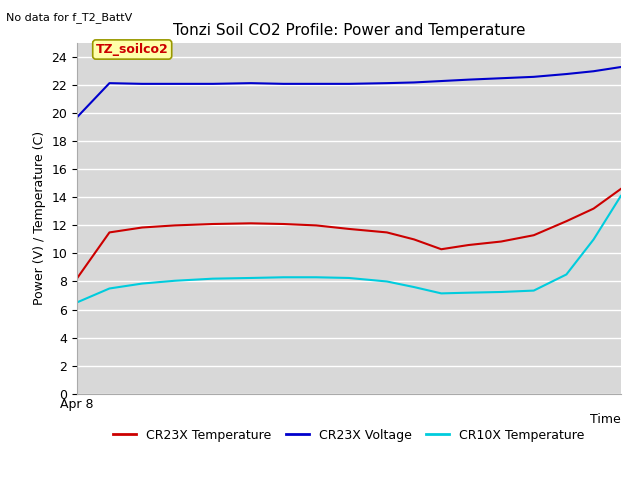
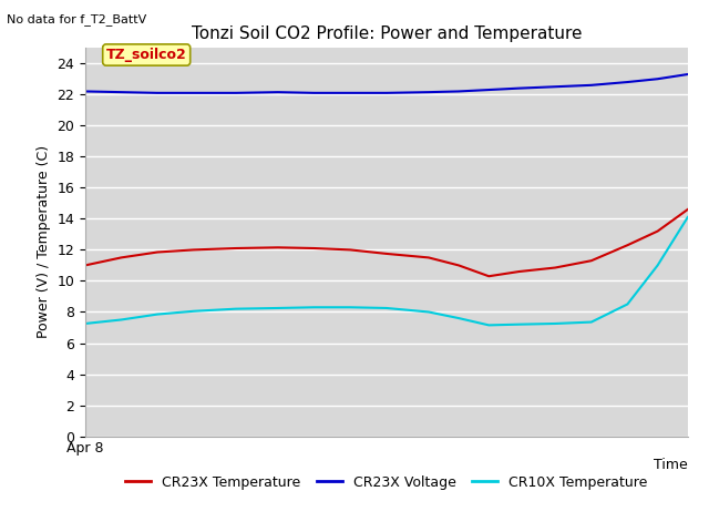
CR23X Temperature/Apr 8: 8.2 -> 11.0
CR23X Voltage/Apr 8: 19.7 -> 22.2
CR10X Temperature/Apr 8: 6.5 -> 7.2
